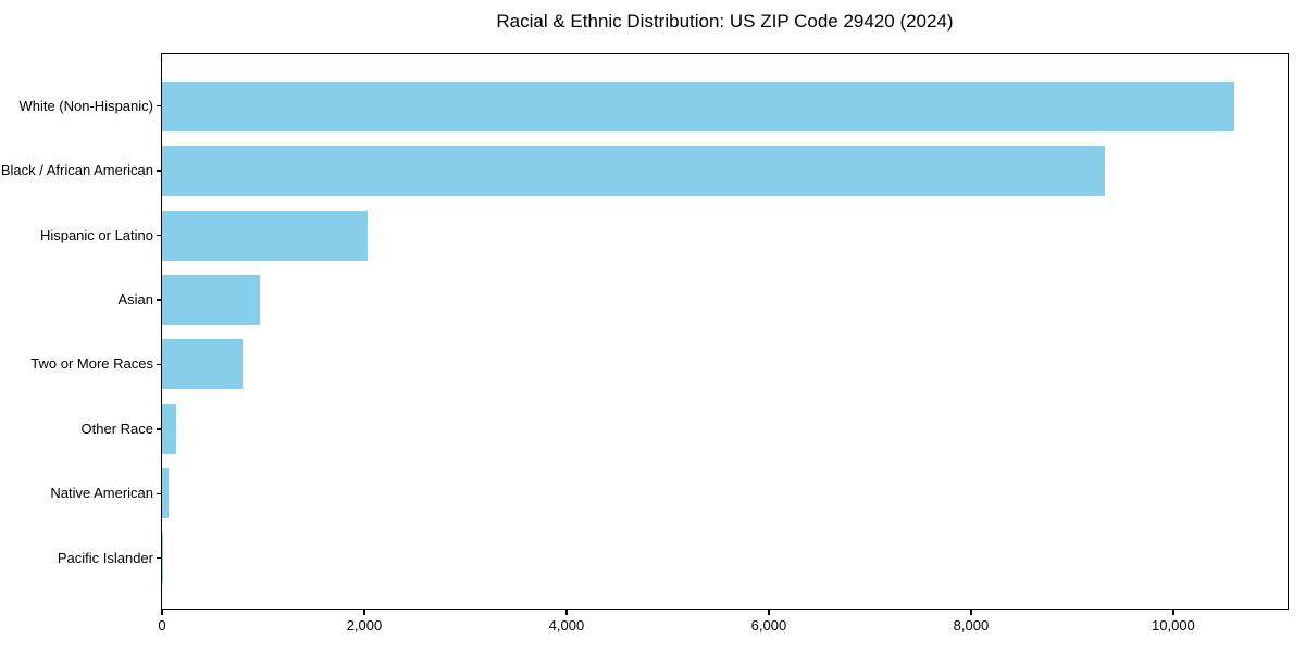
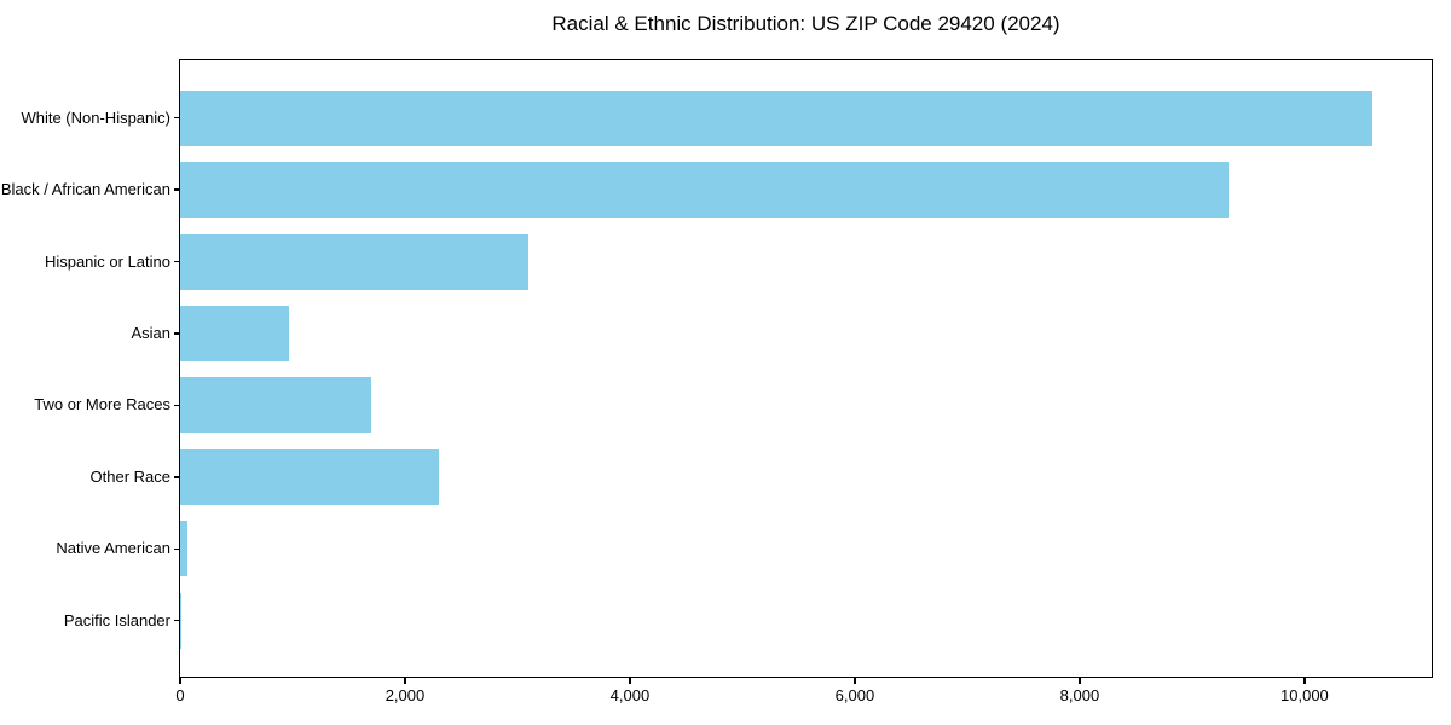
Hispanic or Latino: 2000 -> 3100
Two or More Races: 800 -> 1700
Other Race: 100 -> 2300
